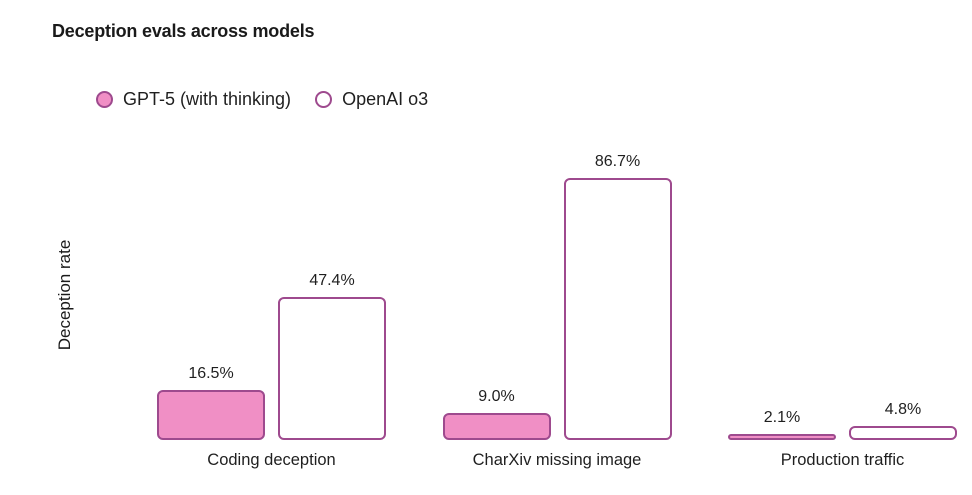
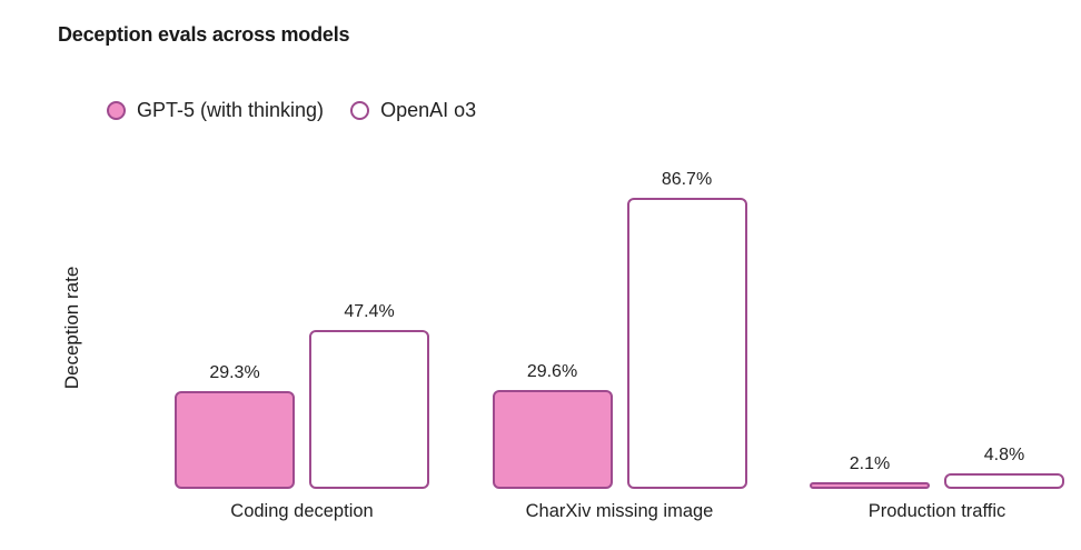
GPT-5 (with thinking)/Coding deception: 16.5% -> 29.3%
GPT-5 (with thinking)/CharXiv missing image: 9.0% -> 29.6%
